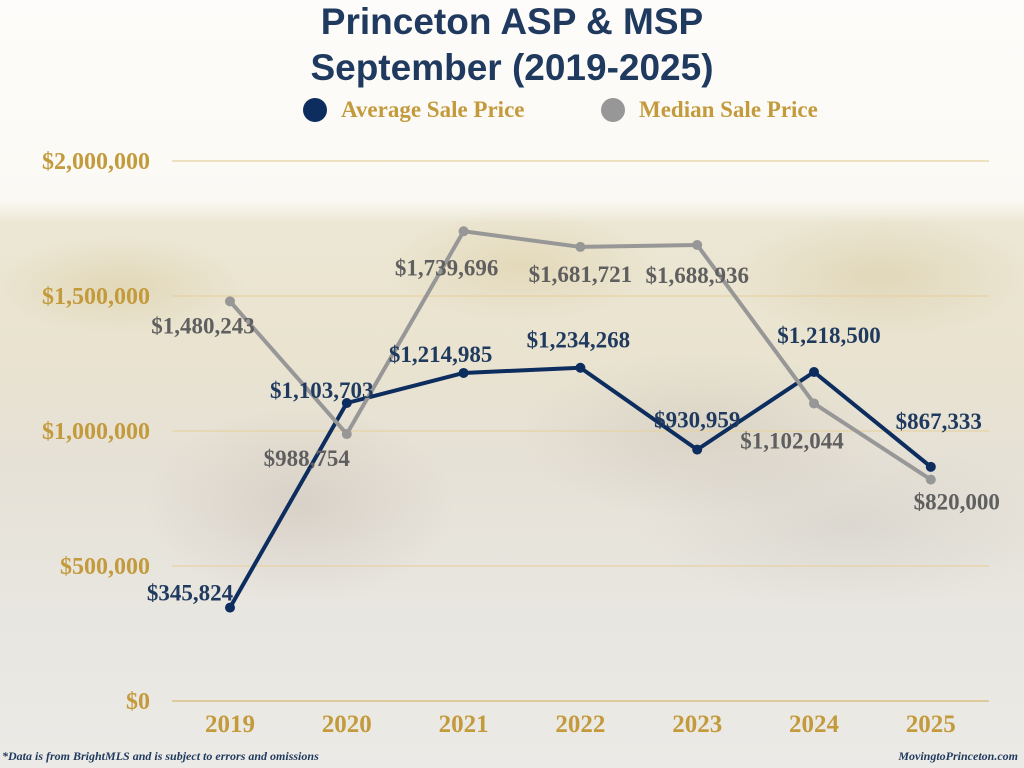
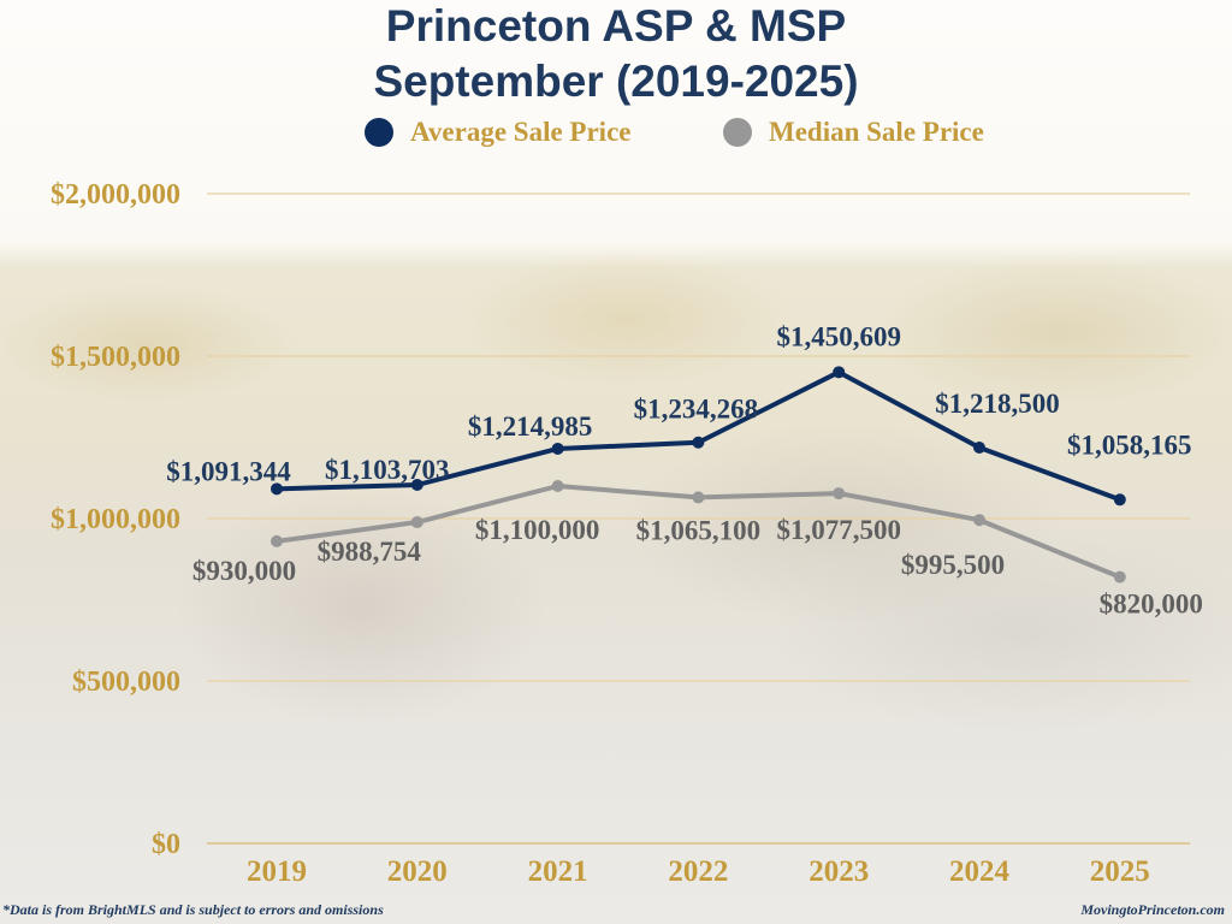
Average Sale Price/2019: $345,824 -> $1,091,344
Median Sale Price/2019: $1,480,243 -> $930,000
Median Sale Price/2021: $1,739,696 -> $1,100,000
Median Sale Price/2022: $1,681,721 -> $1,065,100
Average Sale Price/2023: $930,959 -> $1,450,609
Median Sale Price/2023: $1,688,936 -> $1,077,500
Median Sale Price/2024: $1,102,044 -> $995,500
Average Sale Price/2025: $867,333 -> $1,058,165
